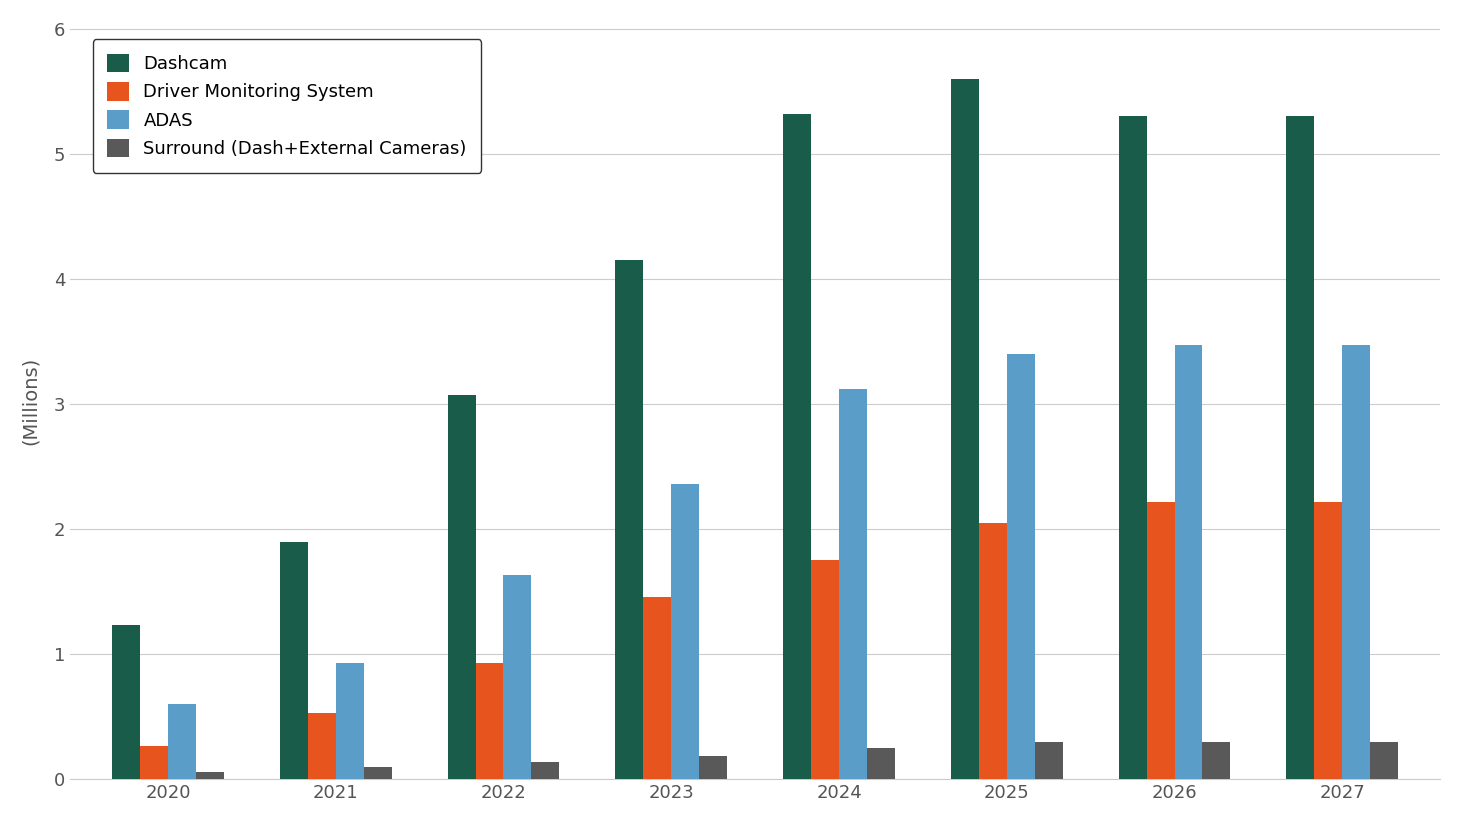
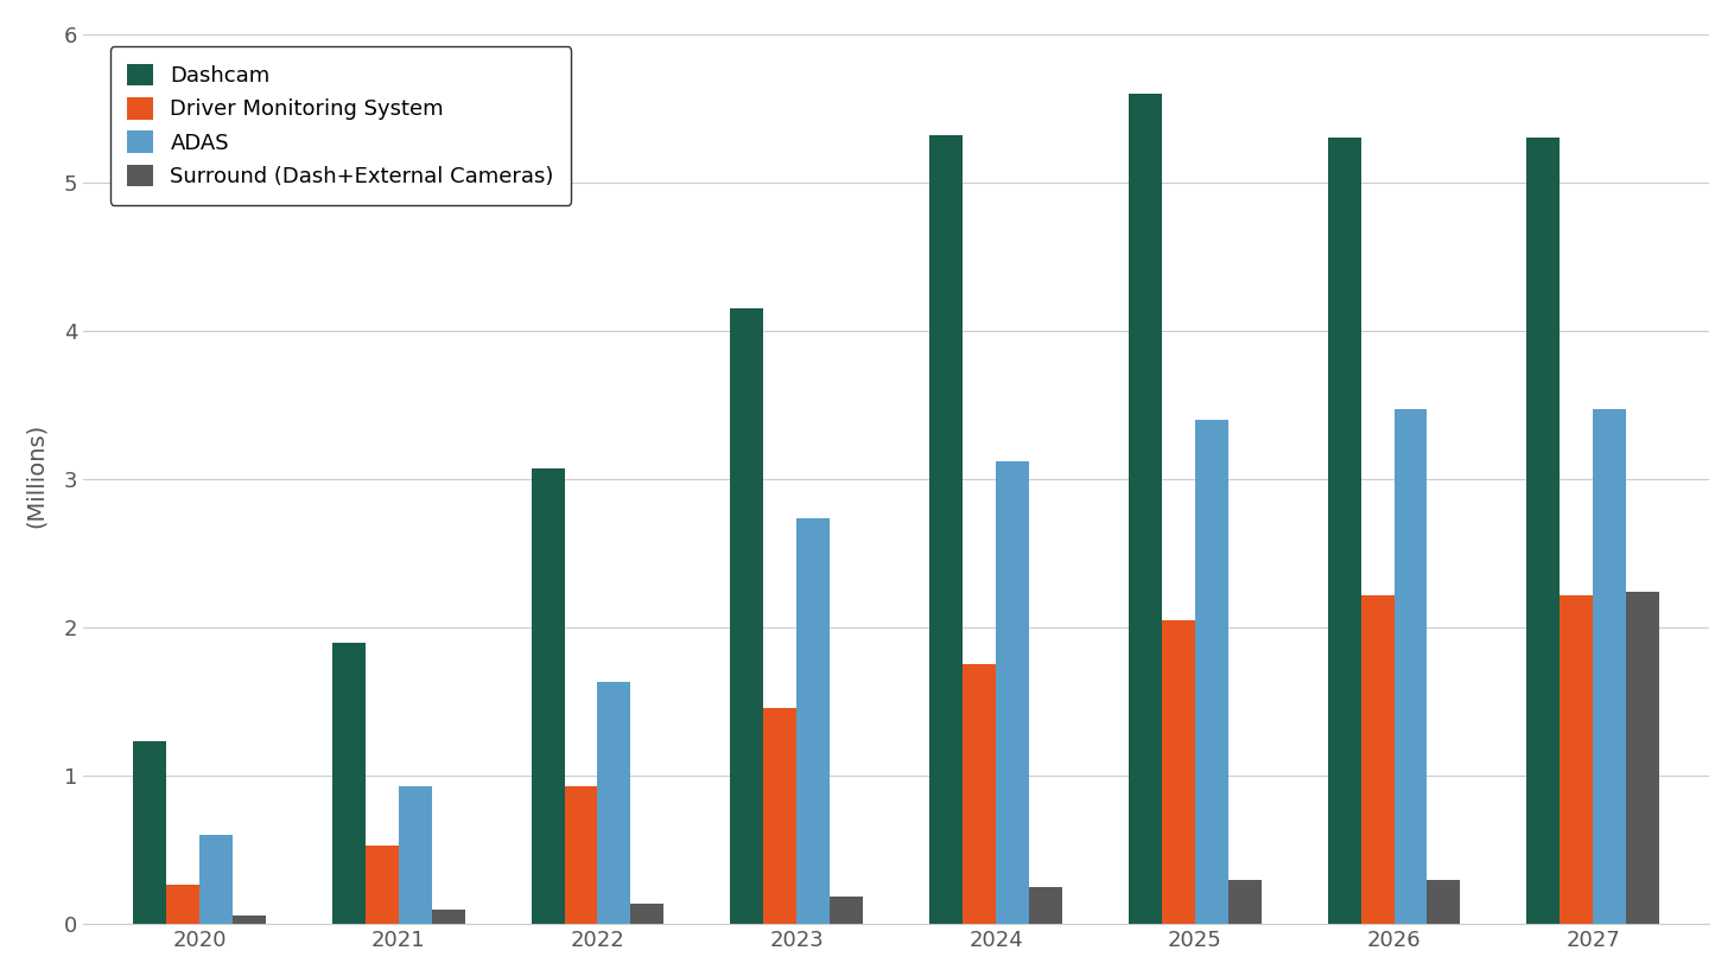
ADAS/2023: 2.36 -> 2.74
Surround (Dash+External Cameras)/2027: 0.30 -> 2.24
